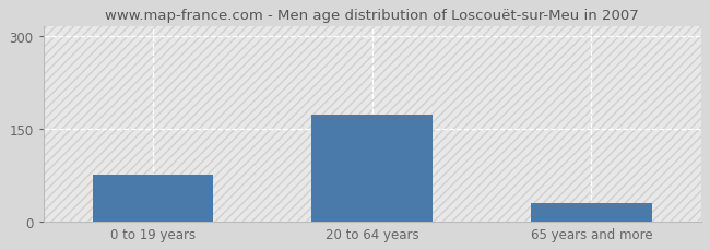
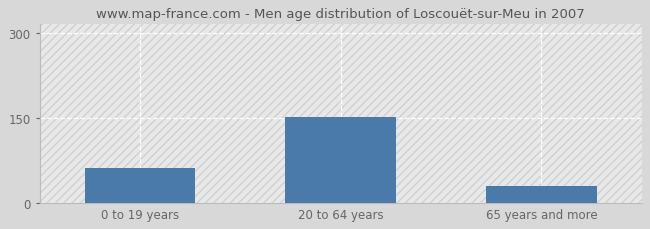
0 to 19 years: 75 -> 62
20 to 64 years: 172 -> 152
